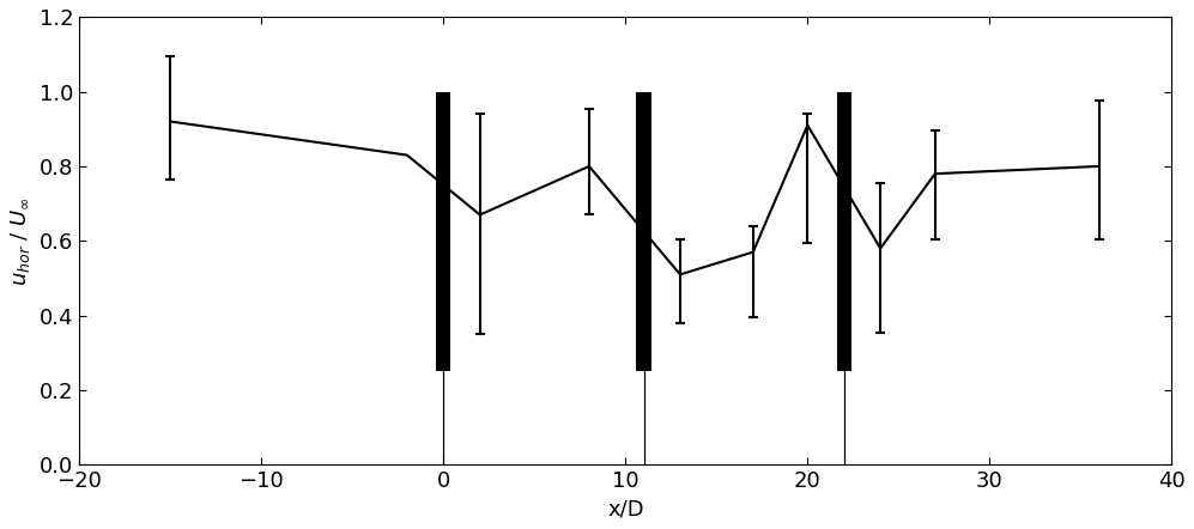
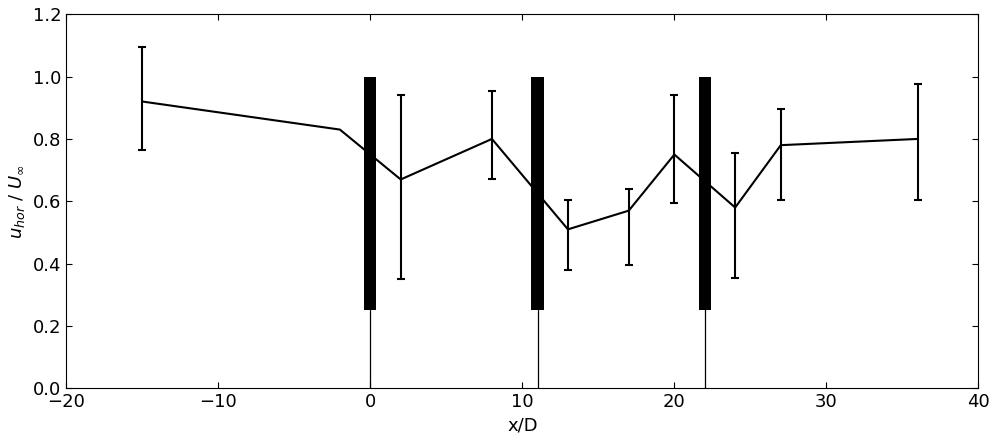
20: 0.91 -> 0.75
